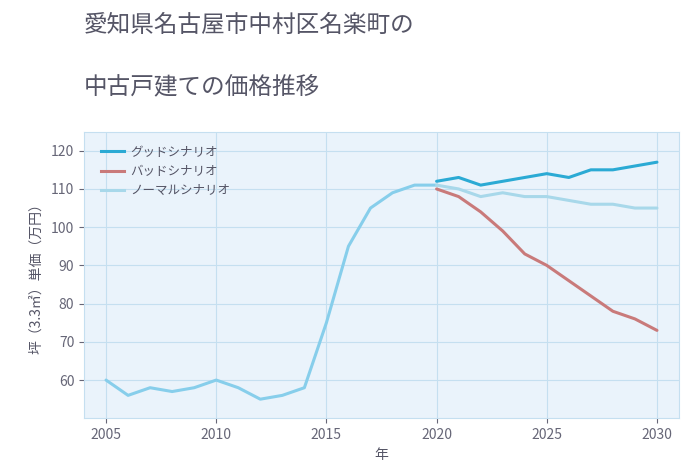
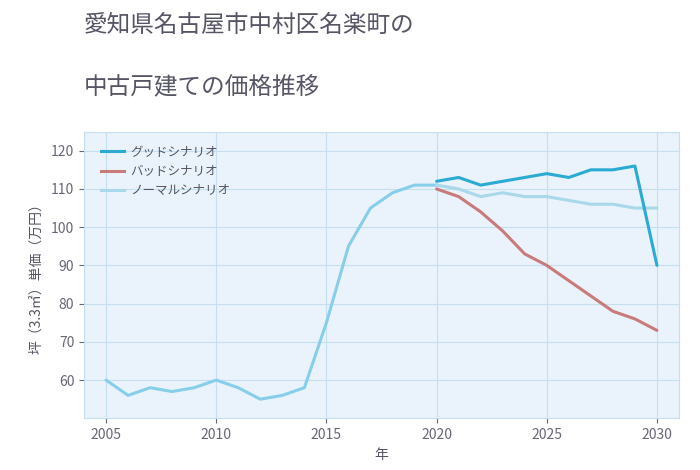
グッドシナリオ/2030: 117 -> 90
